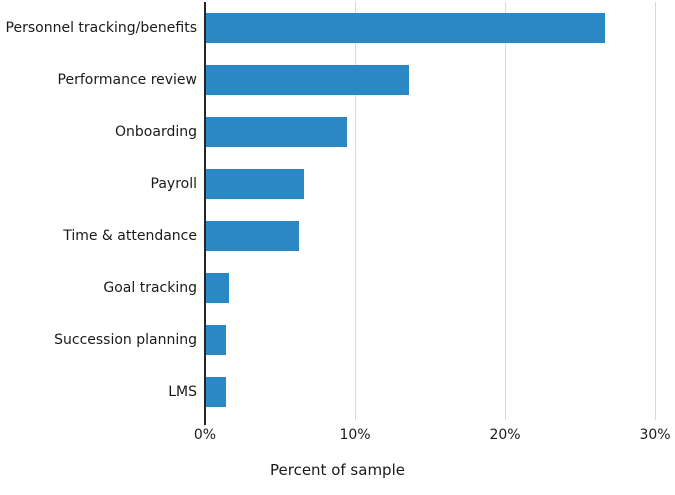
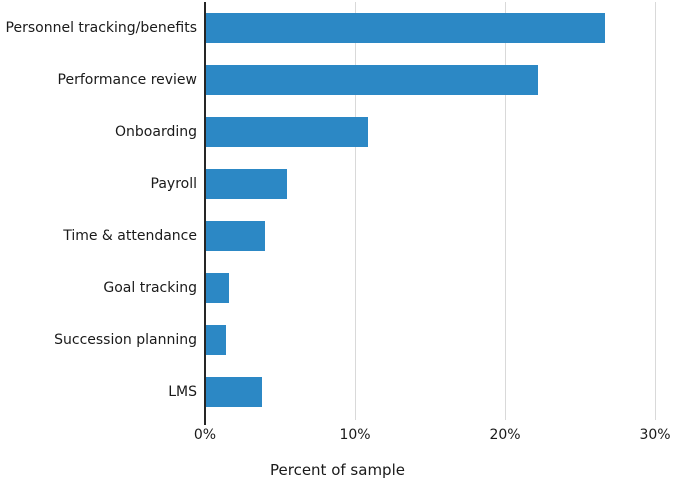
Performance review: 13.5% -> 22.1%
Onboarding: 9.4% -> 10.8%
Payroll: 6.5% -> 5.4%
Time & attendance: 6.2% -> 3.9%
LMS: 1.3% -> 3.7%
